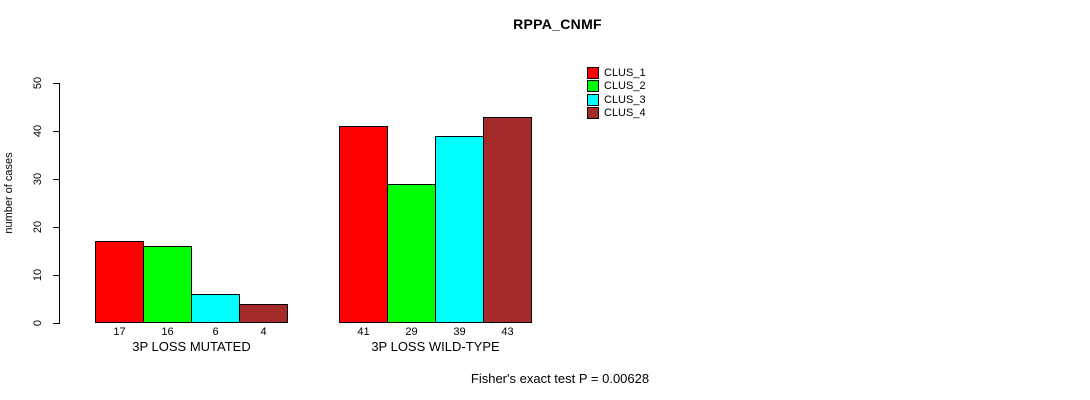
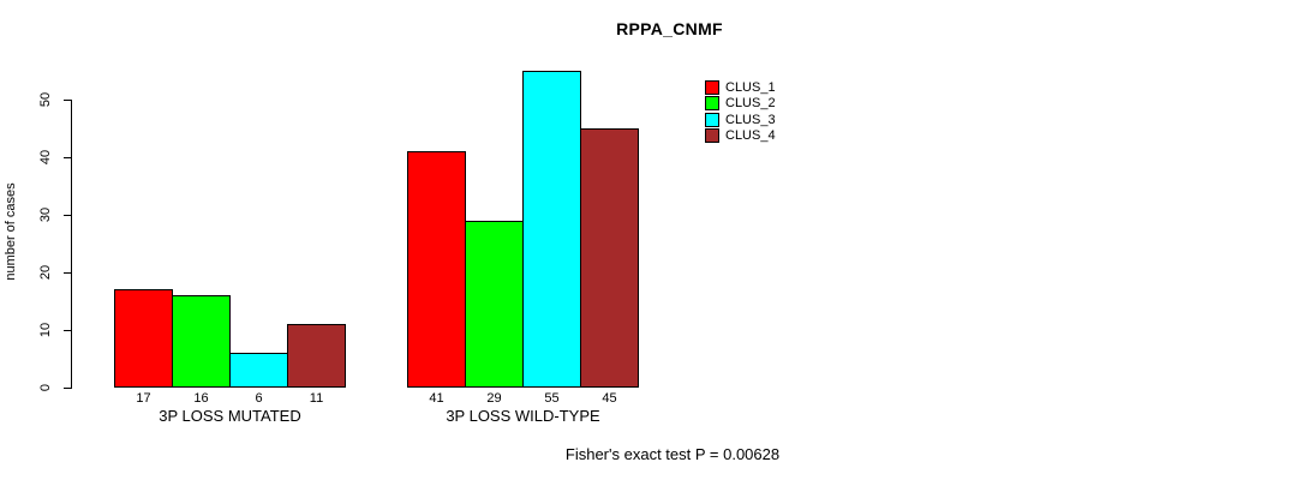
CLUS_4/3P LOSS MUTATED: 4 -> 11
CLUS_3/3P LOSS WILD-TYPE: 39 -> 55
CLUS_4/3P LOSS WILD-TYPE: 43 -> 45
